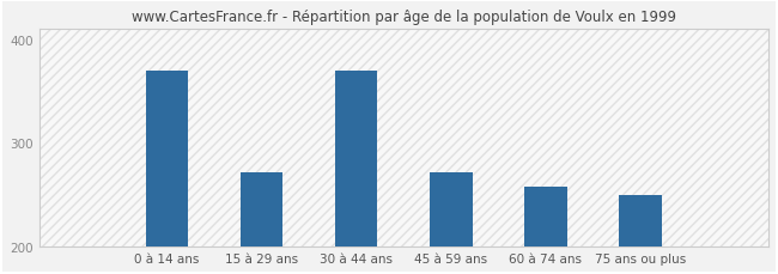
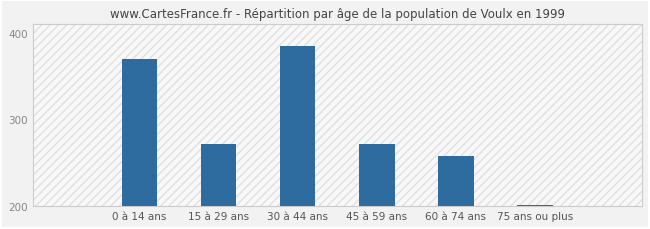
30 à 44 ans: 370 -> 385
75 ans ou plus: 250 -> 201
